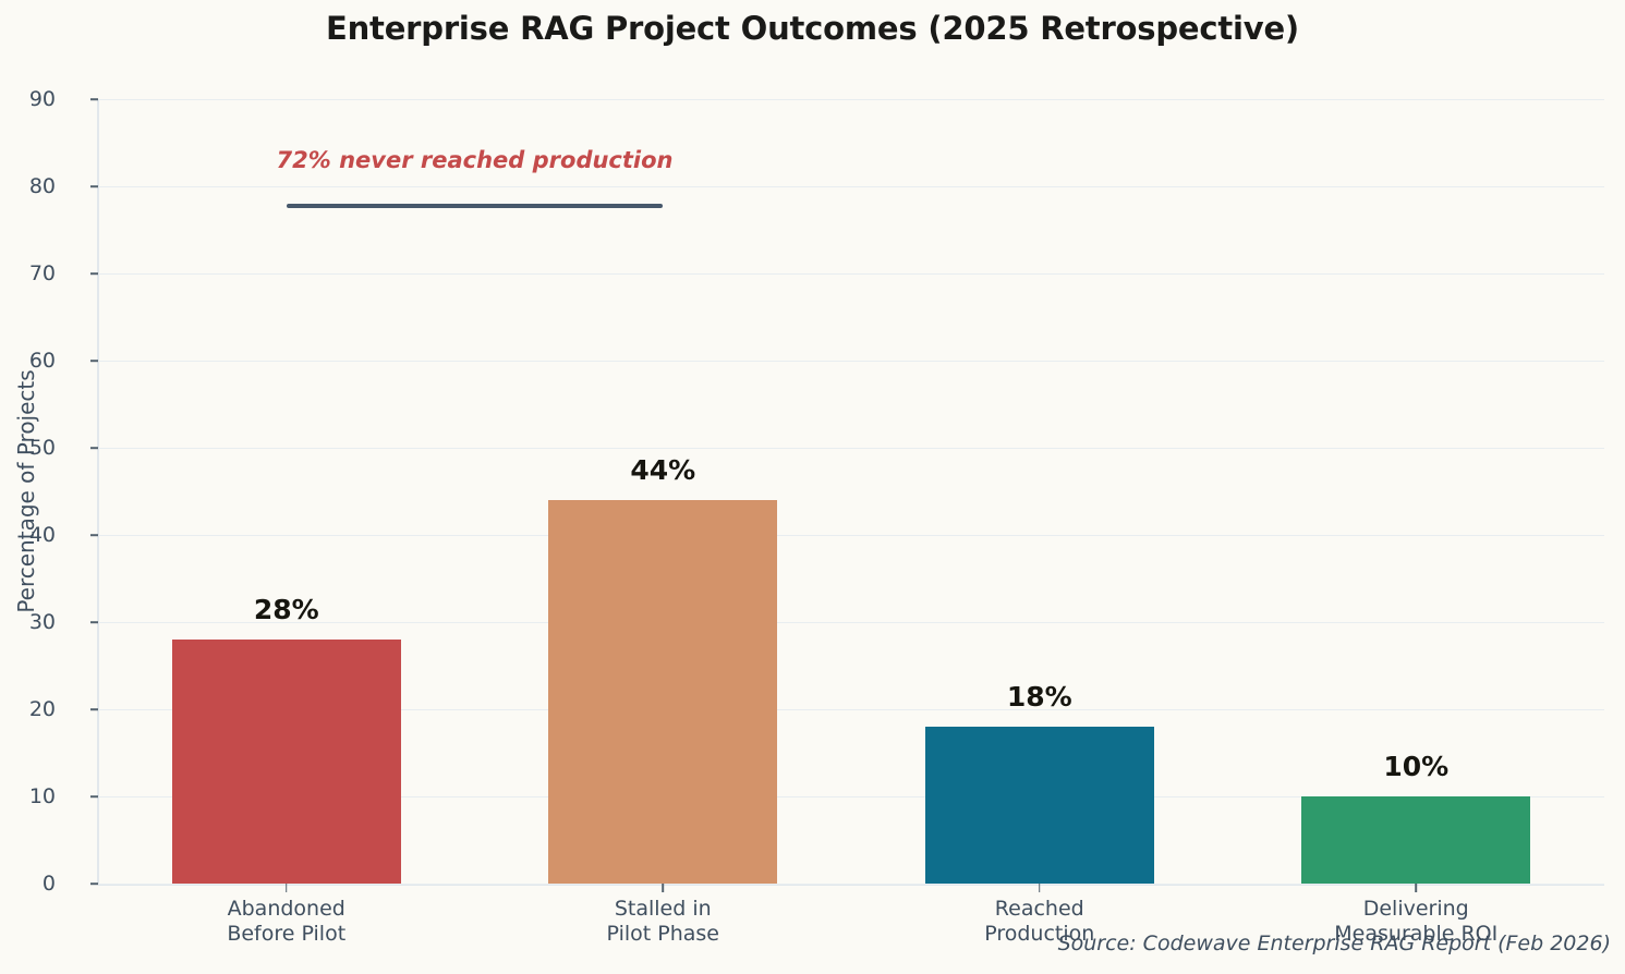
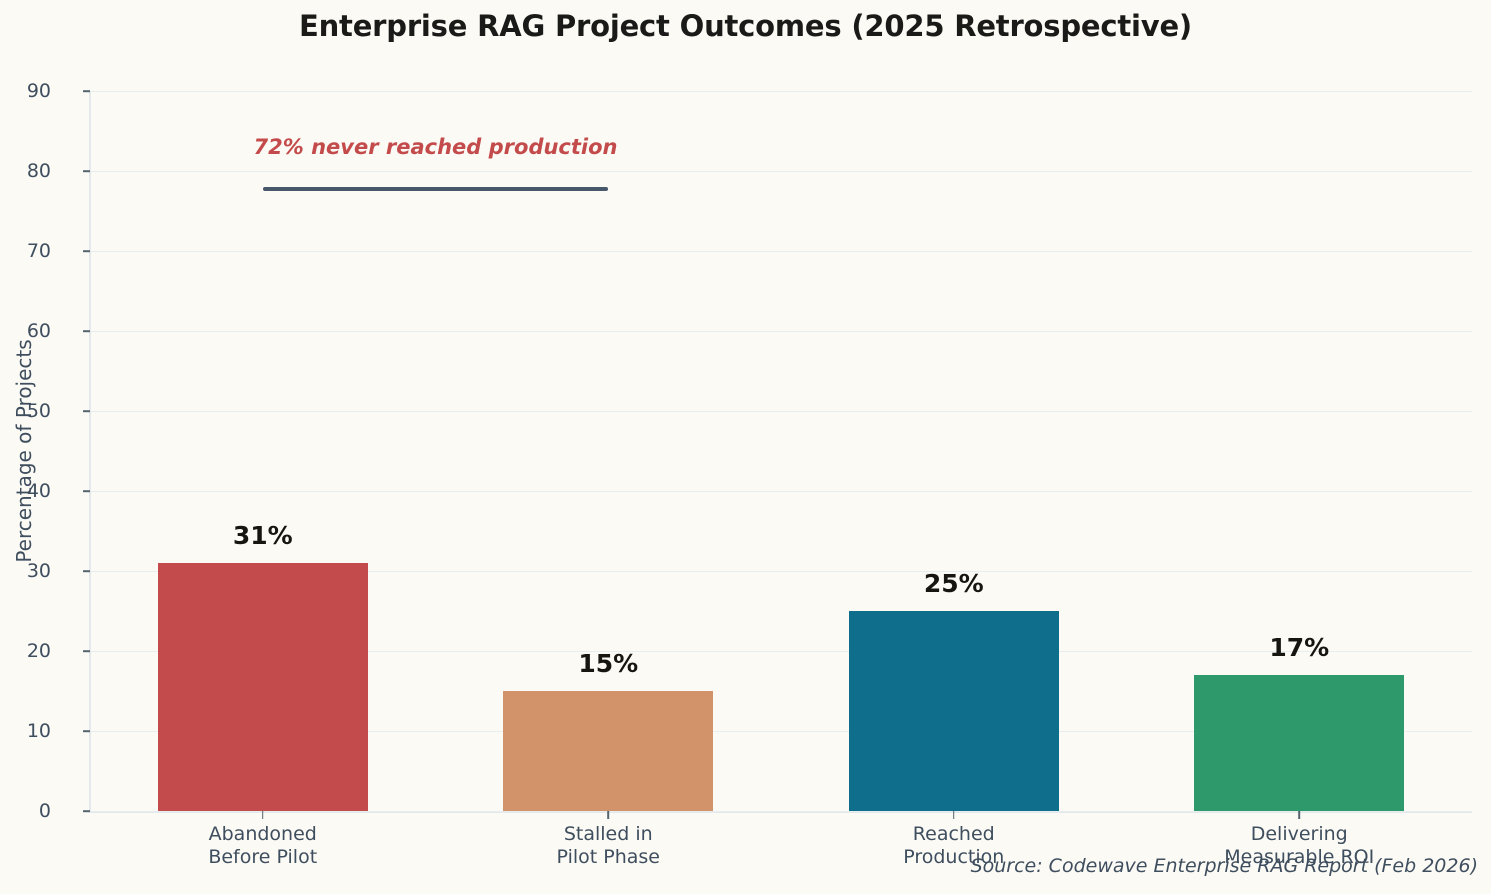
Abandoned Before Pilot: 28% -> 31%
Stalled in Pilot Phase: 44% -> 15%
Reached Production: 18% -> 25%
Delivering Measurable ROI: 10% -> 17%
